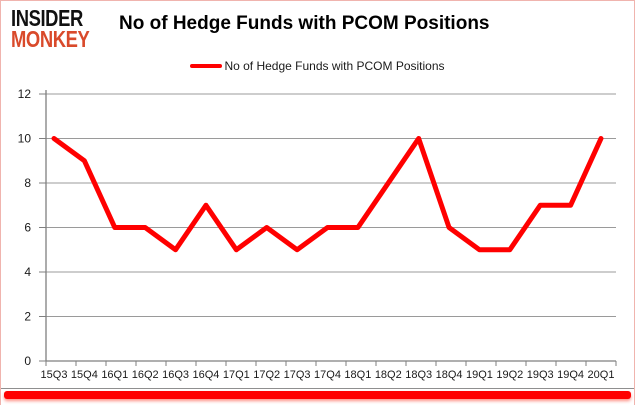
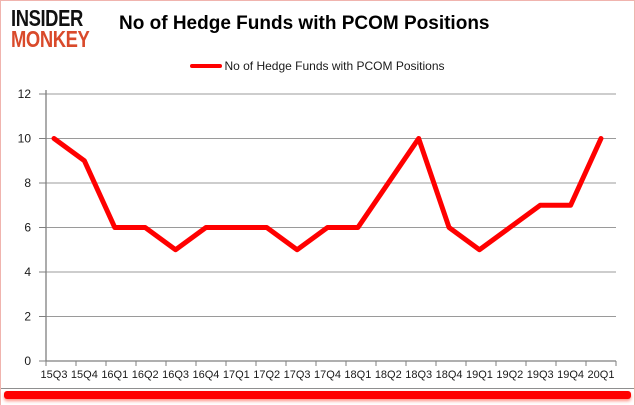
16Q4: 7 -> 6
17Q1: 5 -> 6
19Q2: 5 -> 6
